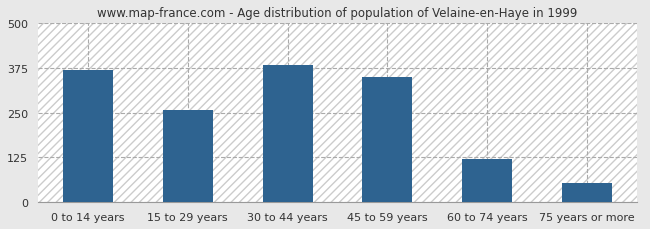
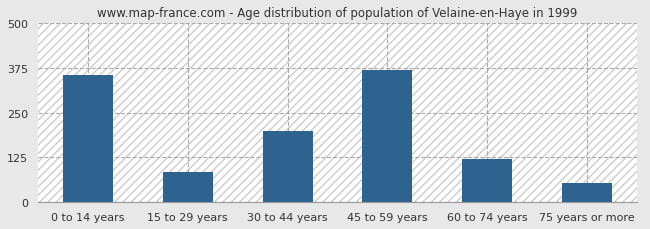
0 to 14 years: 370 -> 355
15 to 29 years: 258 -> 85
30 to 44 years: 383 -> 200
45 to 59 years: 350 -> 370
